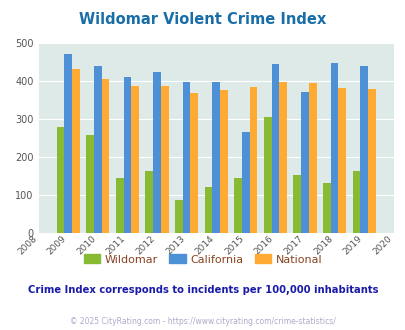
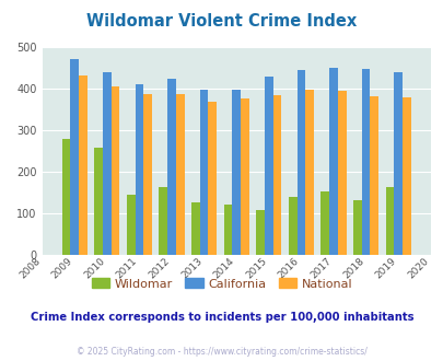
Wildomar/2013: 85 -> 125
Wildomar/2015: 145 -> 108
California/2015: 265 -> 428
Wildomar/2016: 305 -> 138
California/2017: 370 -> 450
